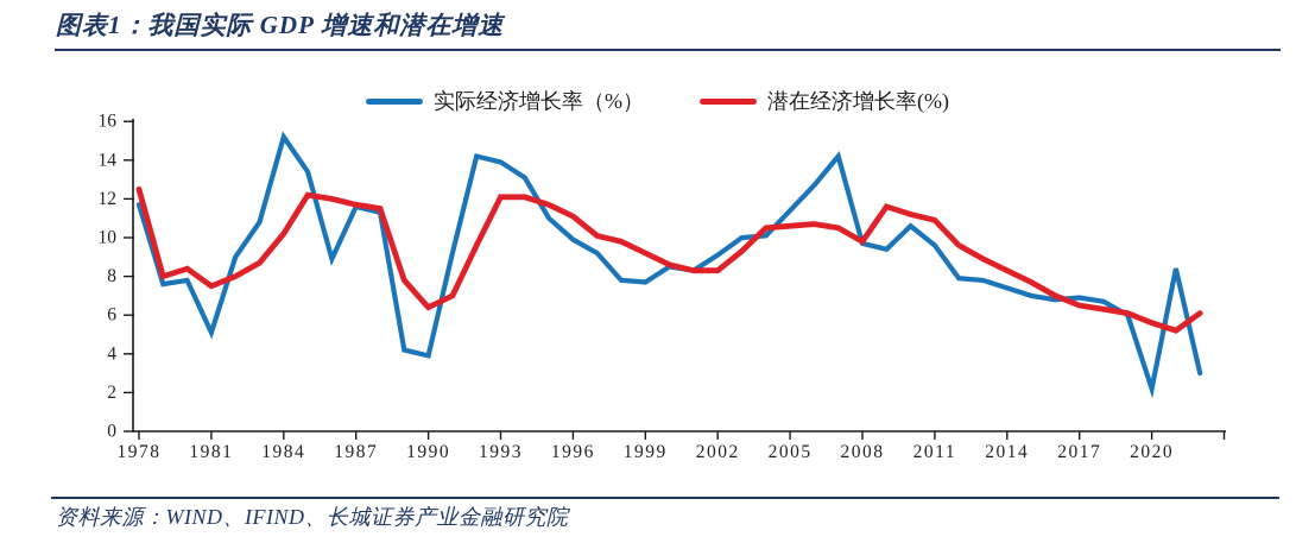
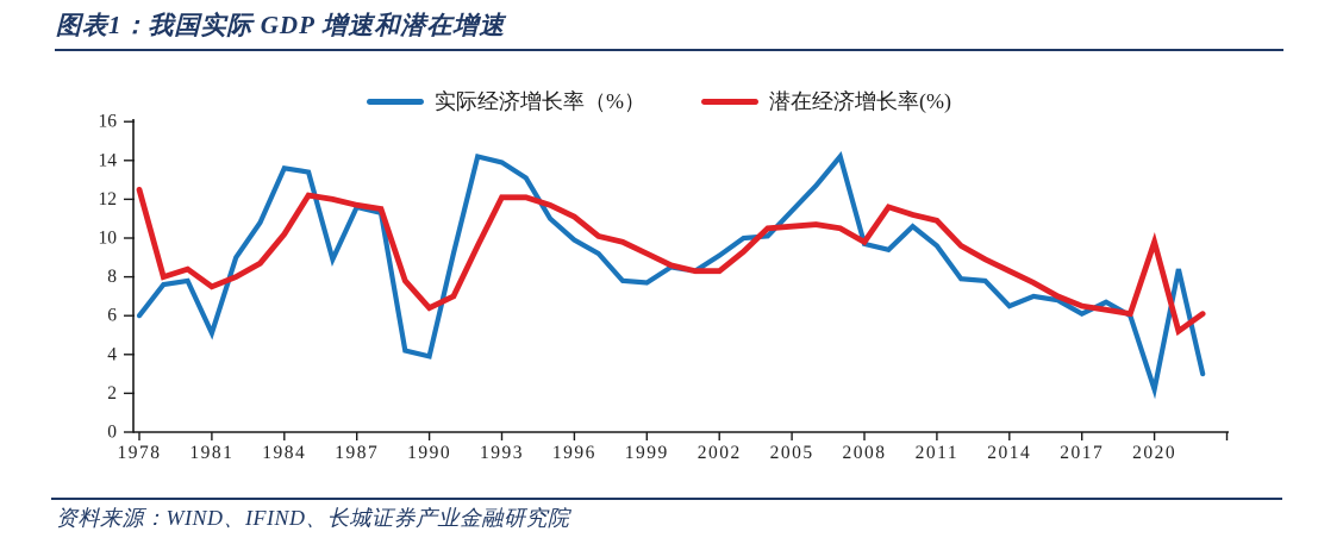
实际经济增长率（%）/1978: 11.7 -> 6.0
实际经济增长率（%）/1984: 15.2 -> 13.6
实际经济增长率（%）/2014: 7.4 -> 6.5
实际经济增长率（%）/2017: 6.9 -> 6.1
潜在经济增长率(%)/2020: 5.6 -> 9.8
